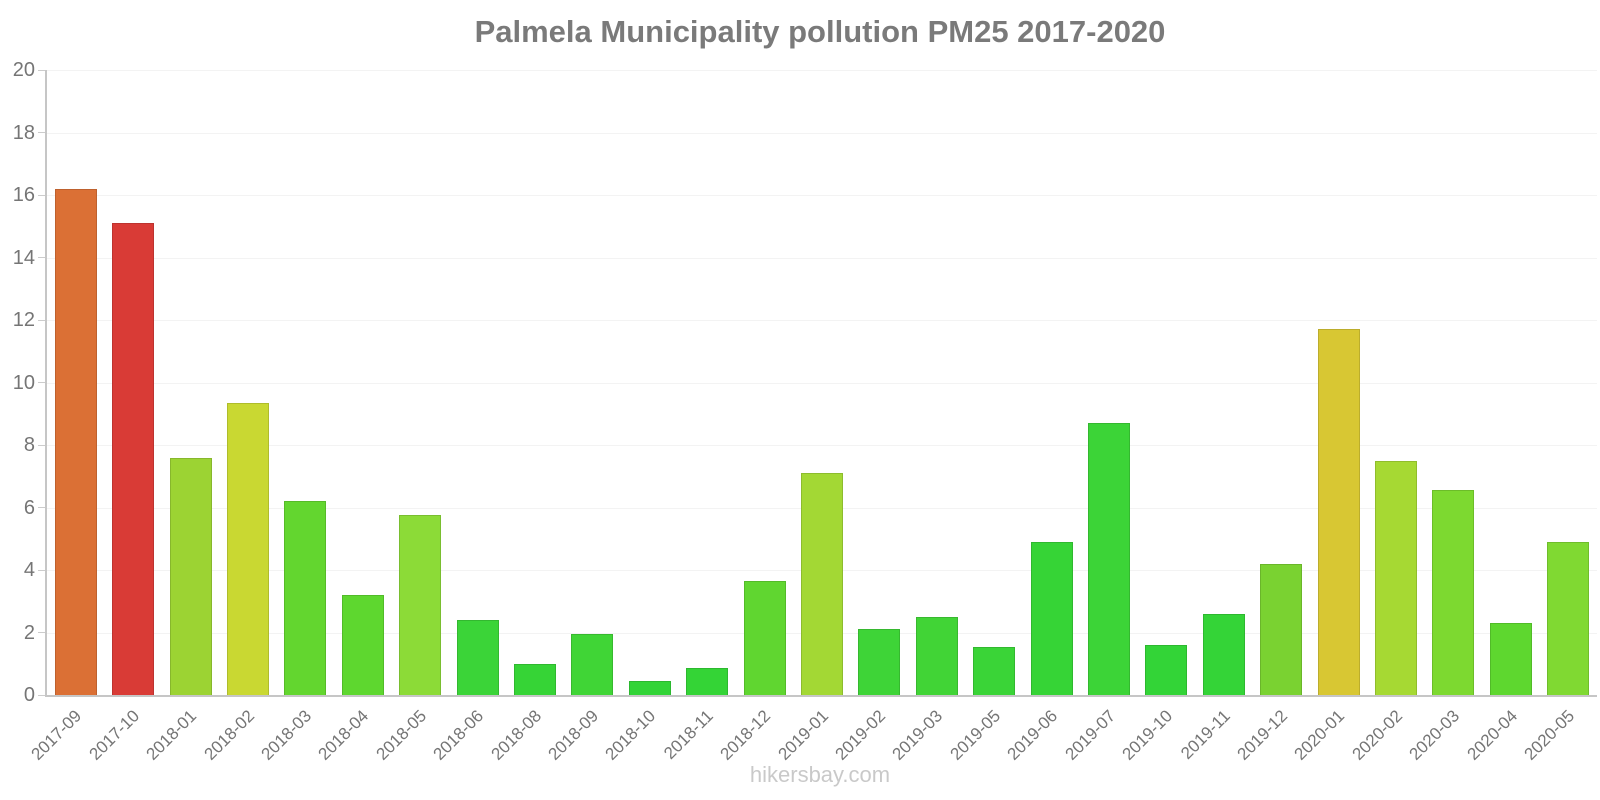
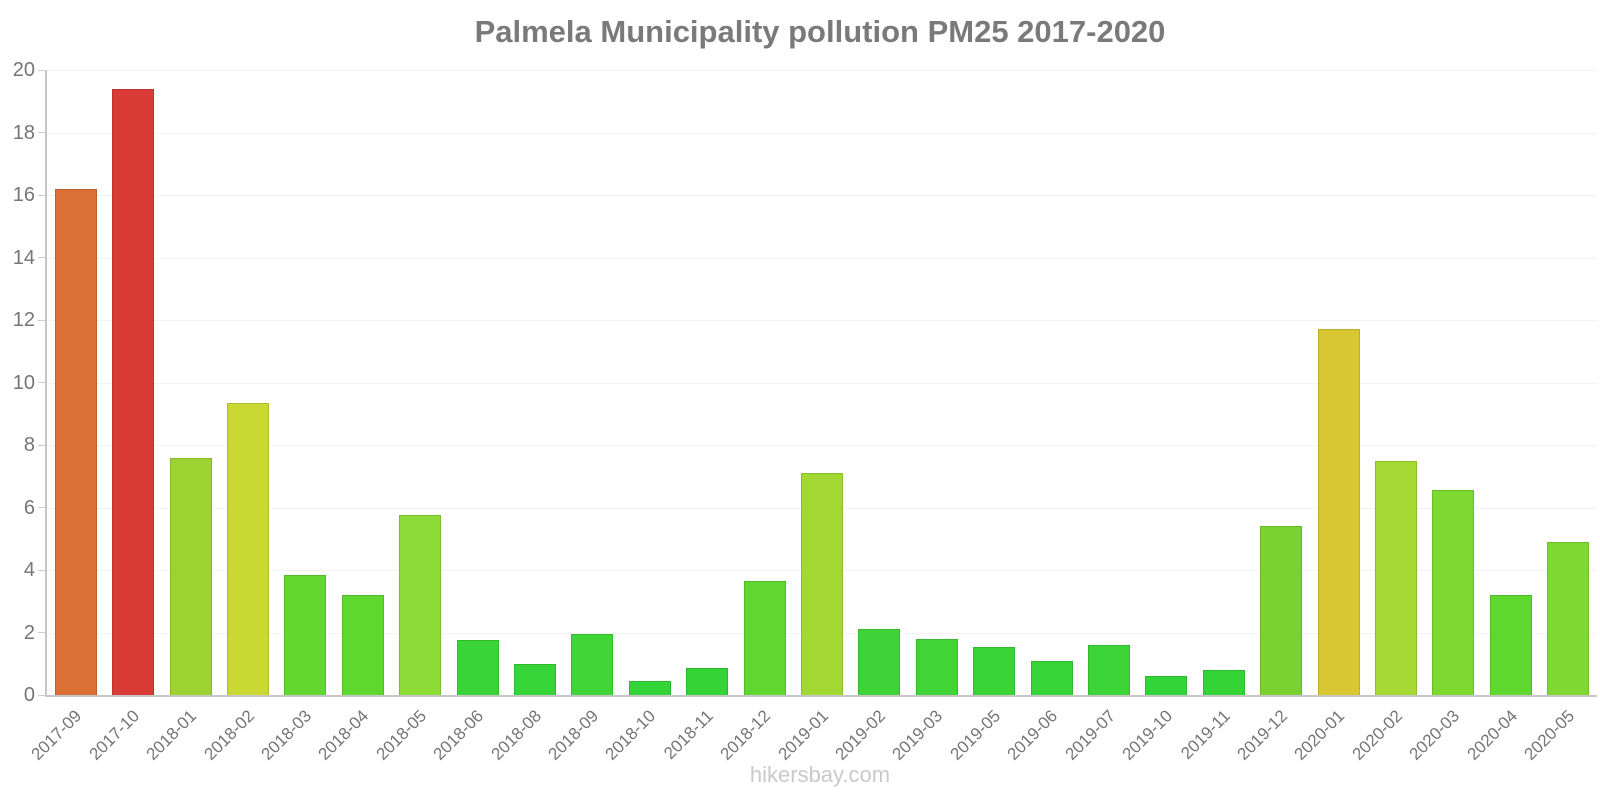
2017-10: 15.1 -> 19.4
2018-03: 6.2 -> 3.9
2018-06: 2.4 -> 1.8
2019-03: 2.5 -> 1.8
2019-06: 4.9 -> 1.1
2019-07: 8.7 -> 1.6
2019-10: 1.6 -> 0.6
2019-11: 2.6 -> 0.8
2019-12: 4.2 -> 5.4
2020-04: 2.3 -> 3.2
